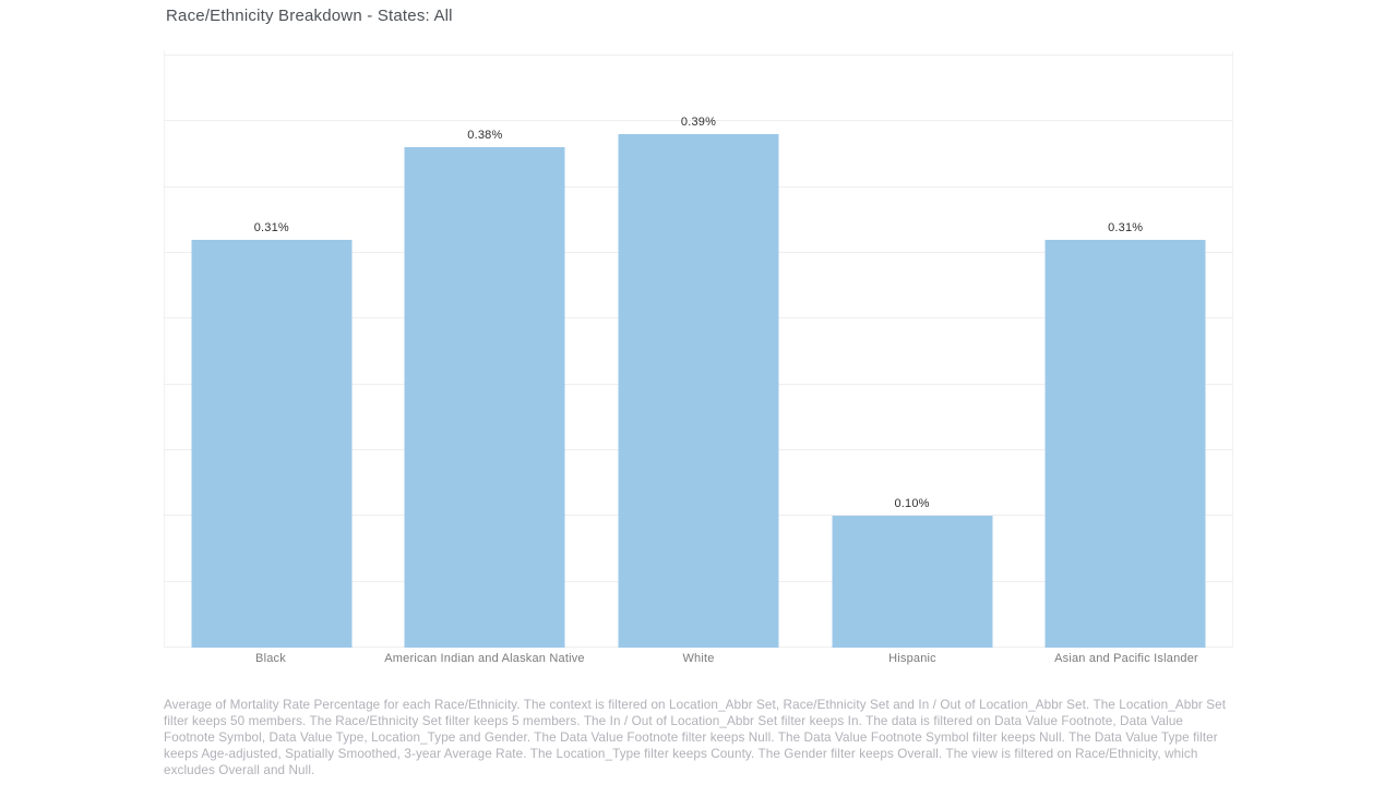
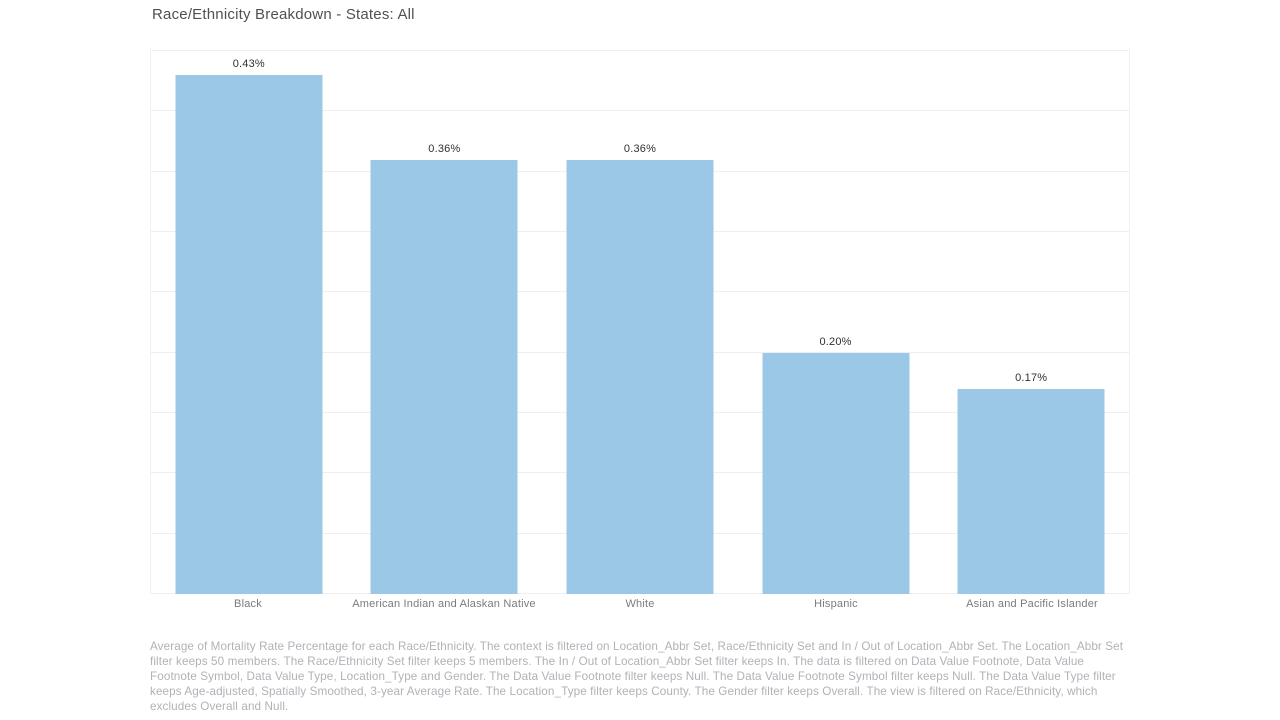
Black: 0.31% -> 0.43%
American Indian and Alaskan Native: 0.38% -> 0.36%
White: 0.39% -> 0.36%
Hispanic: 0.10% -> 0.20%
Asian and Pacific Islander: 0.31% -> 0.17%
